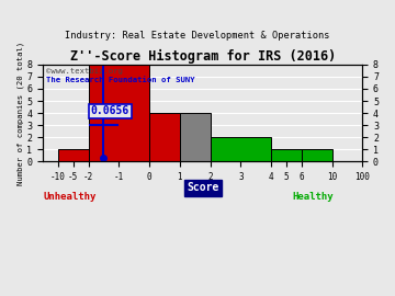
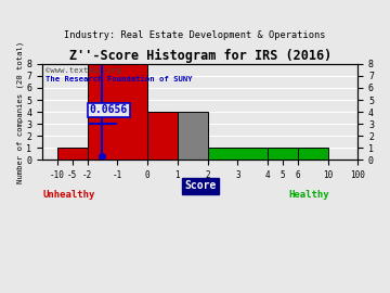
3: 2 -> 1
